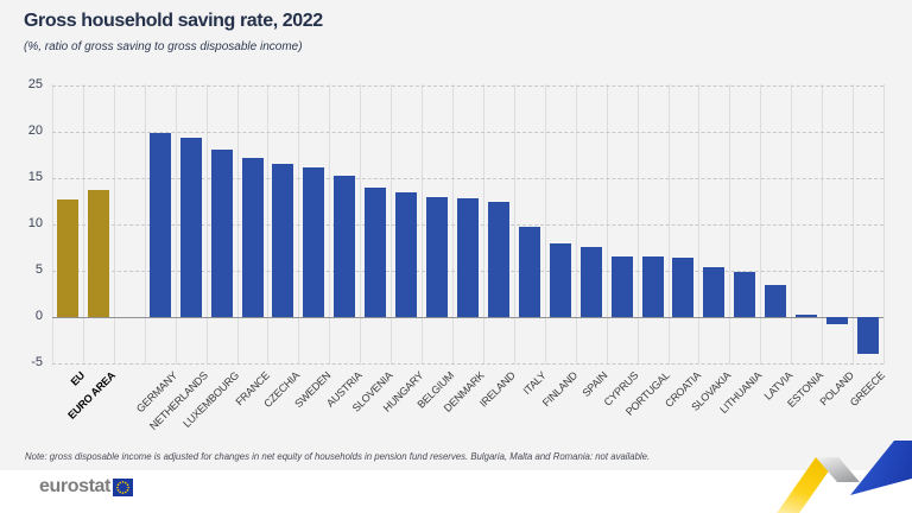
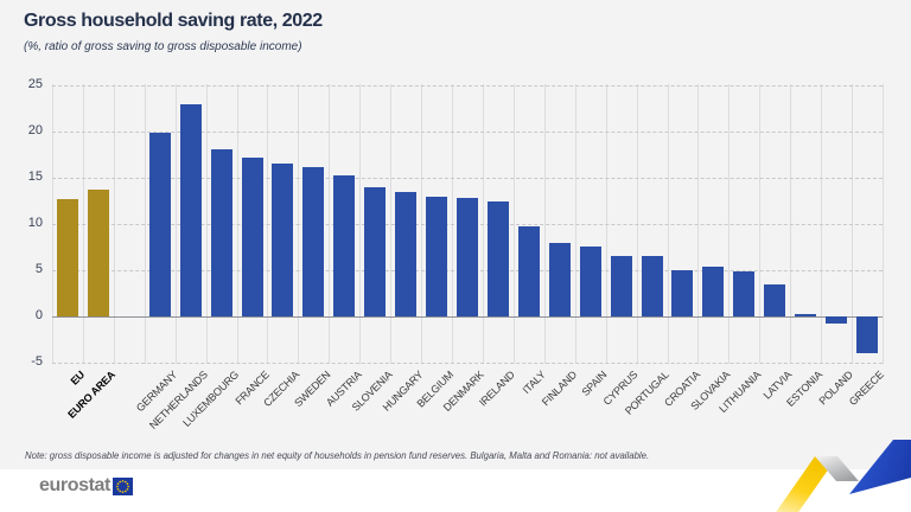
NETHERLANDS: 19 -> 23
CROATIA: 6 -> 5
